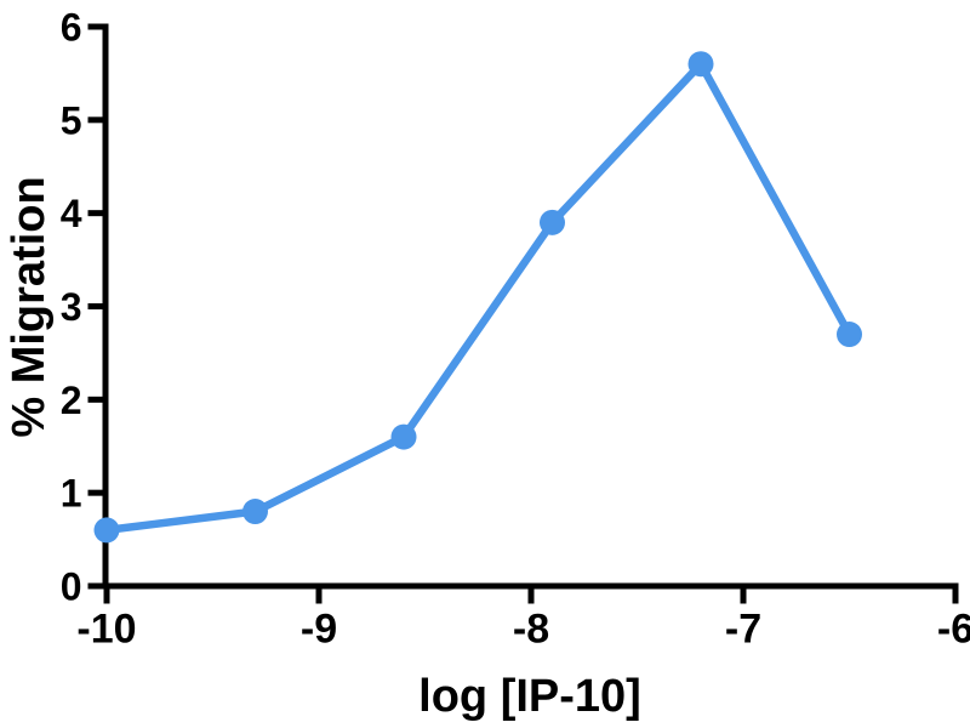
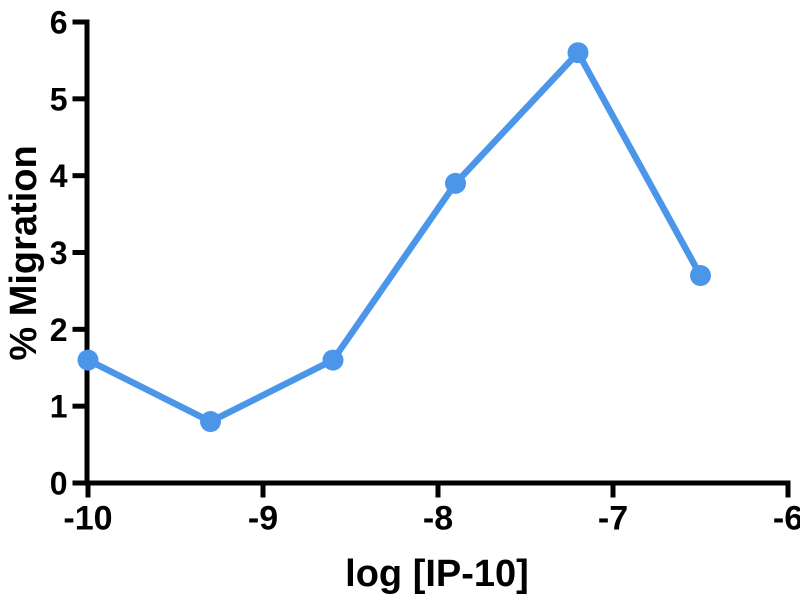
-10: 0.6 -> 1.6
